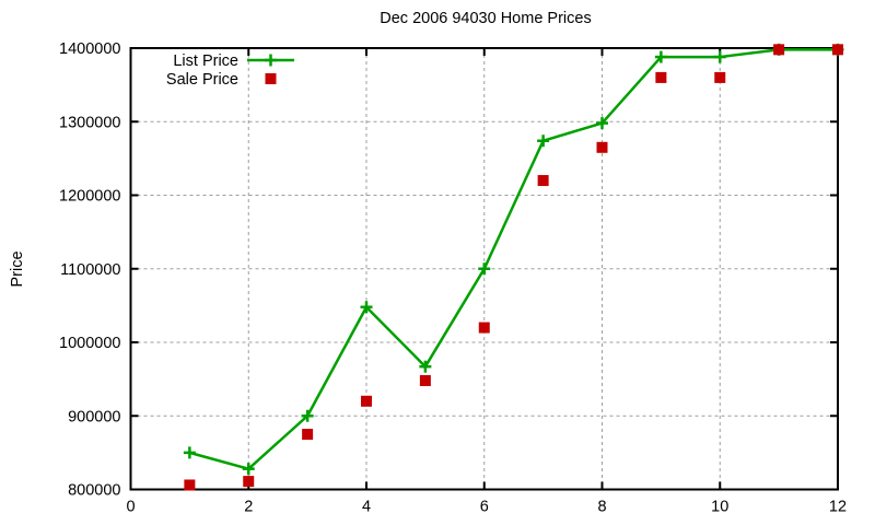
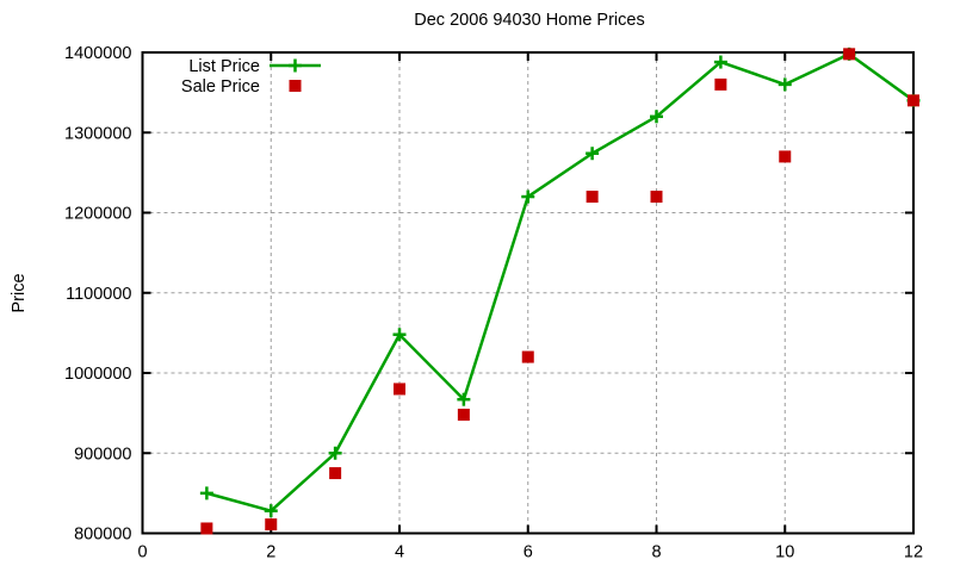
Sale Price/4: 920000 -> 980000
List Price/6: 1100000 -> 1220000
List Price/8: 1300000 -> 1320000
Sale Price/8: 1260000 -> 1220000
List Price/10: 1390000 -> 1360000
Sale Price/10: 1360000 -> 1270000
List Price/12: 1400000 -> 1340000
Sale Price/12: 1400000 -> 1340000
